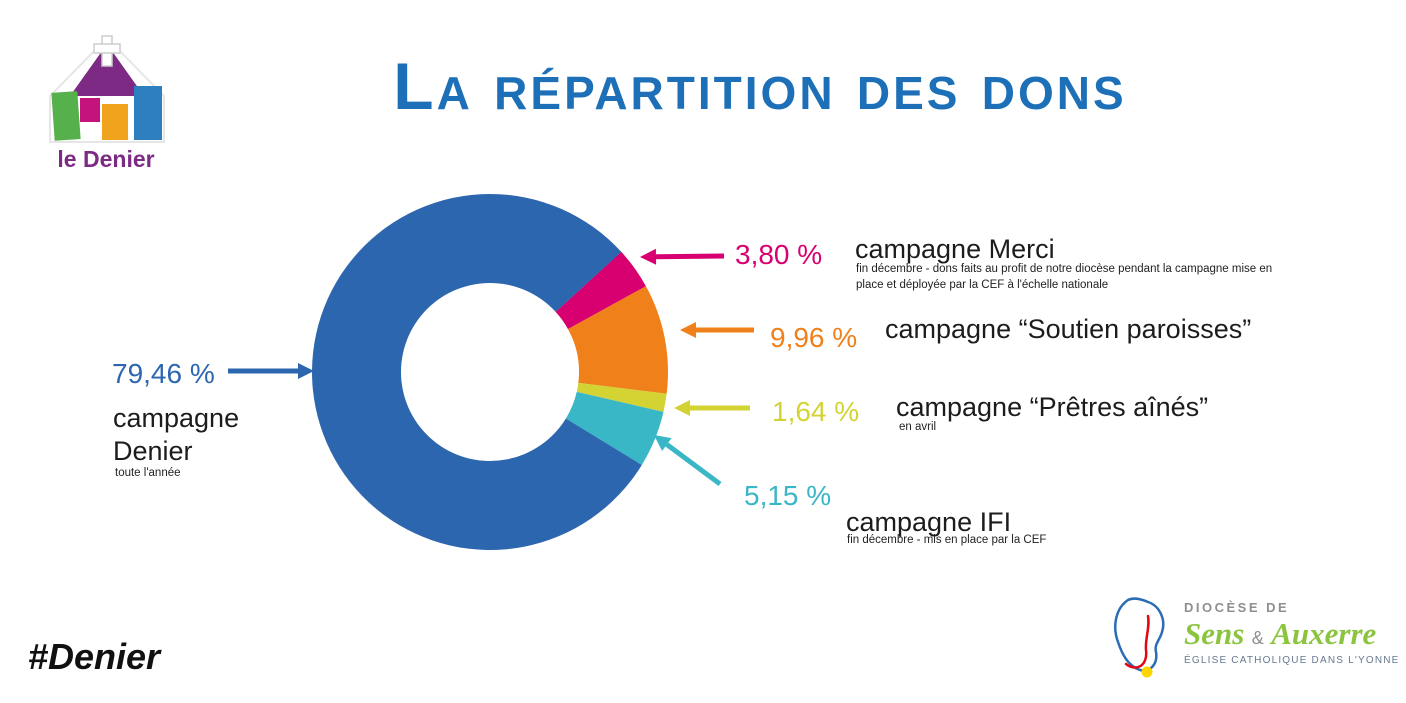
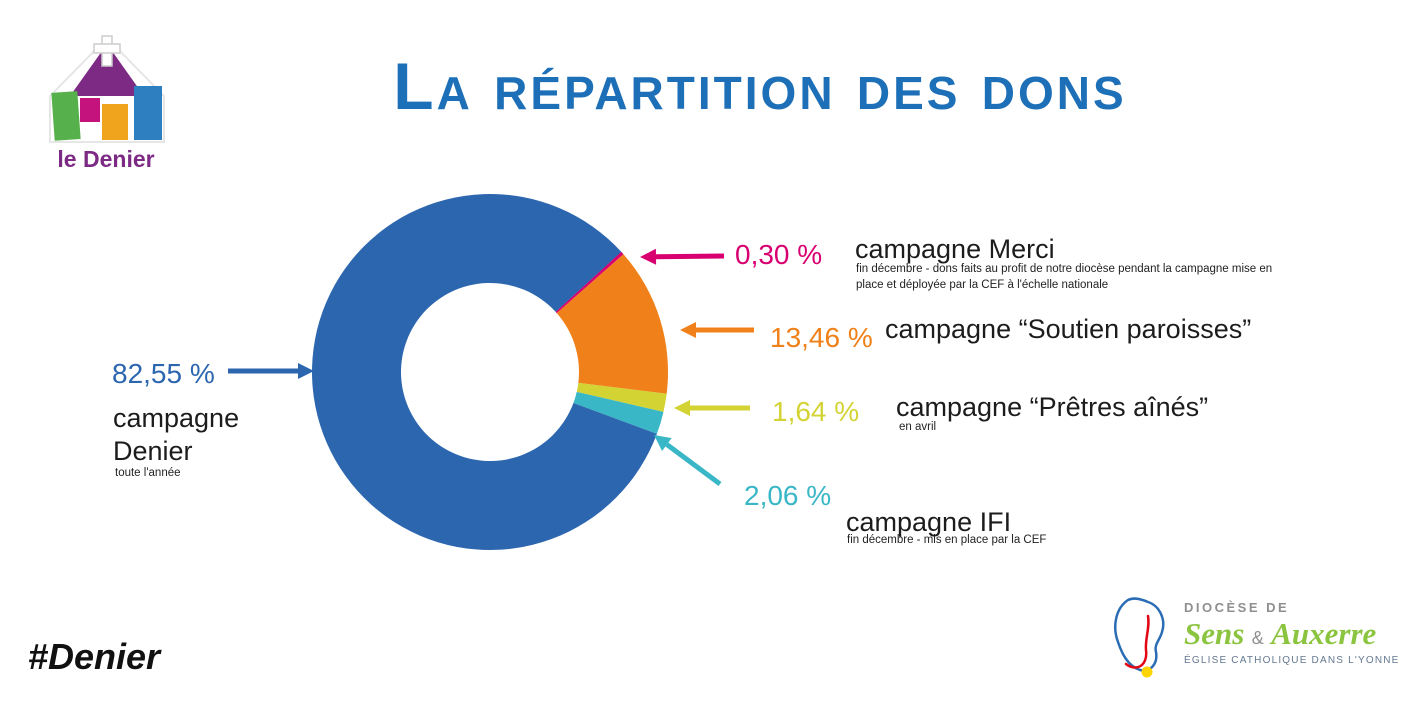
campagne Merci: 3,80 -> 0,30
campagne “Soutien paroisses”: 9,96 -> 13,46
campagne IFI: 5,15 -> 2,06
campagne Denier: 79,46 -> 82,55
